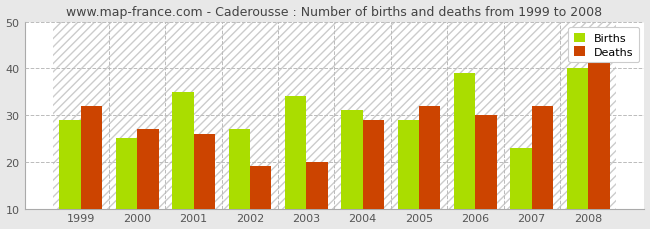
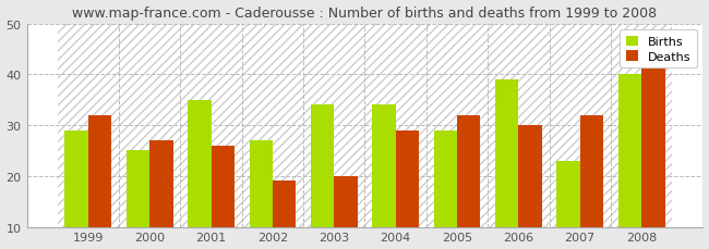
Births/2004: 31 -> 34
